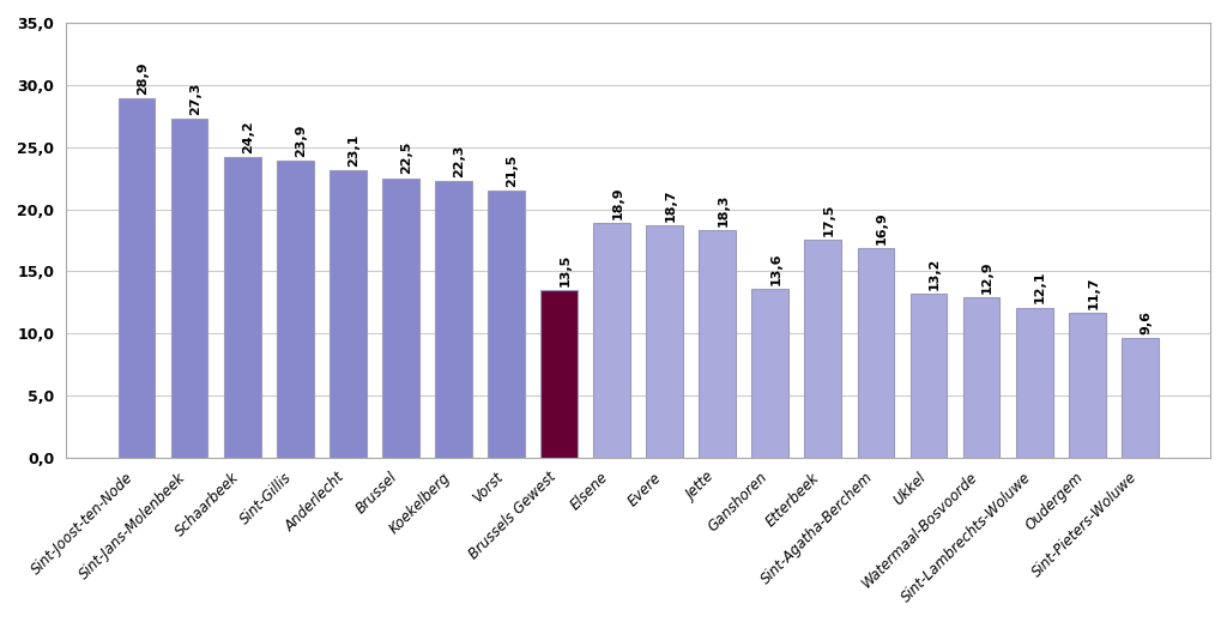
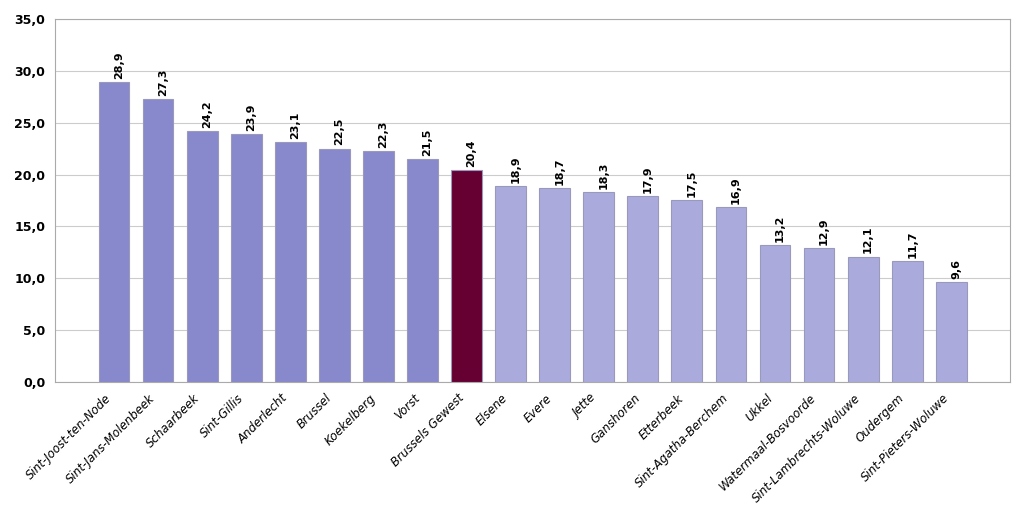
Brussels Gewest: 13,5 -> 20,4
Ganshoren: 13,6 -> 17,9
